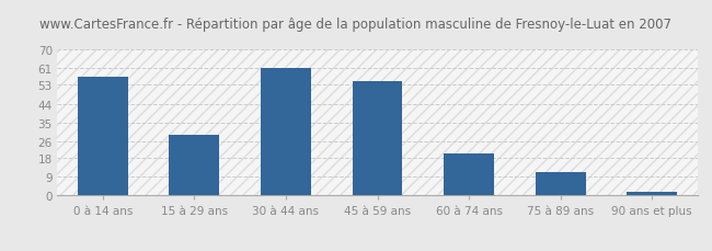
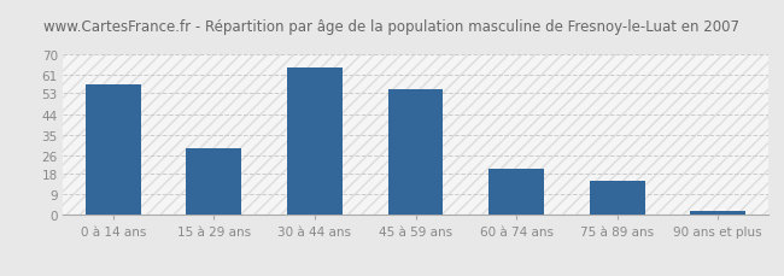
30 à 44 ans: 61 -> 64
75 à 89 ans: 11 -> 15
